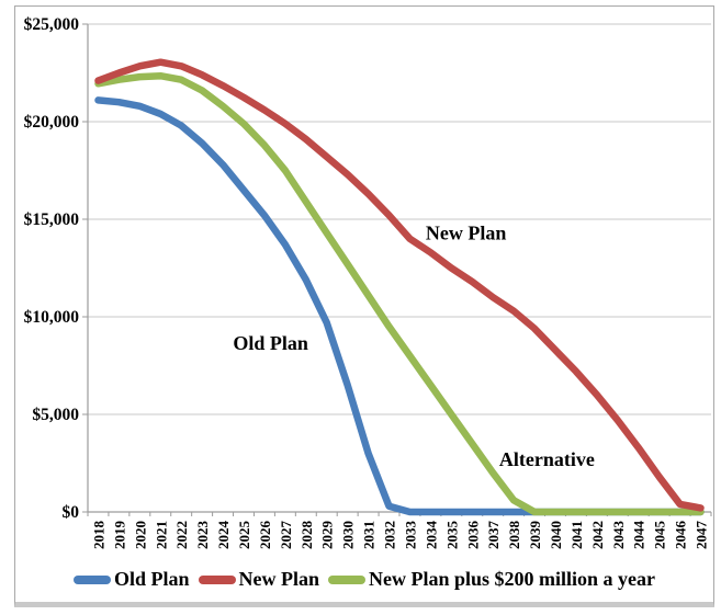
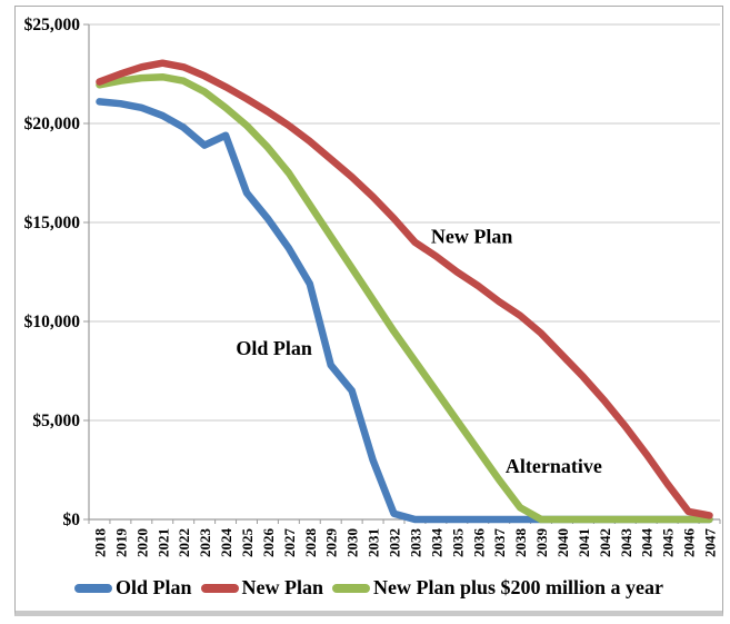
Old Plan/2024: $17800 -> $19400
Old Plan/2029: $9700 -> $7800
